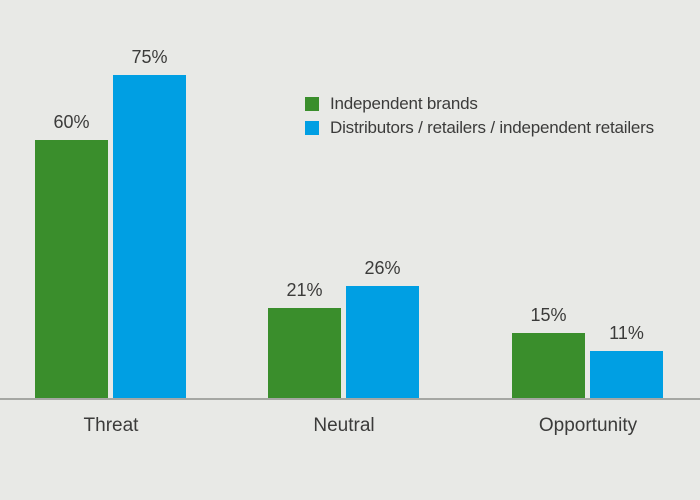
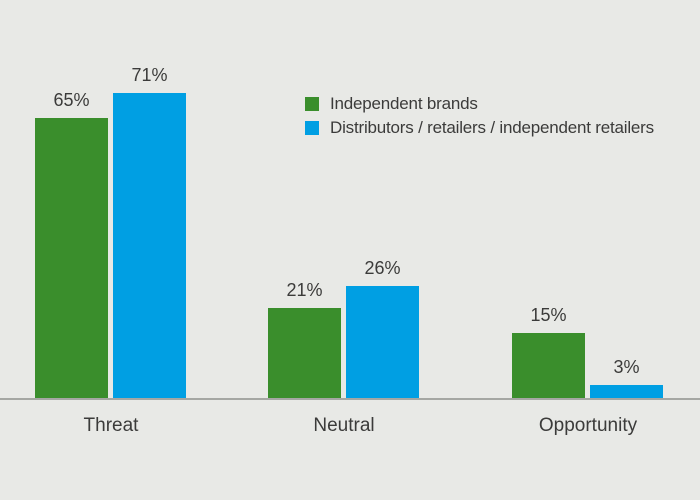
Independent brands/Threat: 60% -> 65%
Distributors / retailers / independent retailers/Threat: 75% -> 71%
Distributors / retailers / independent retailers/Opportunity: 11% -> 3%
